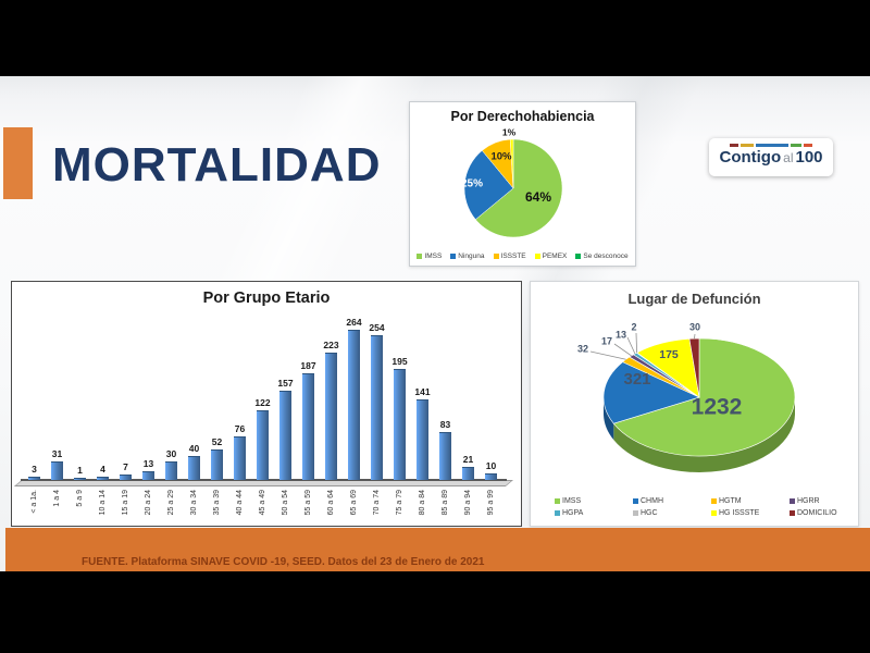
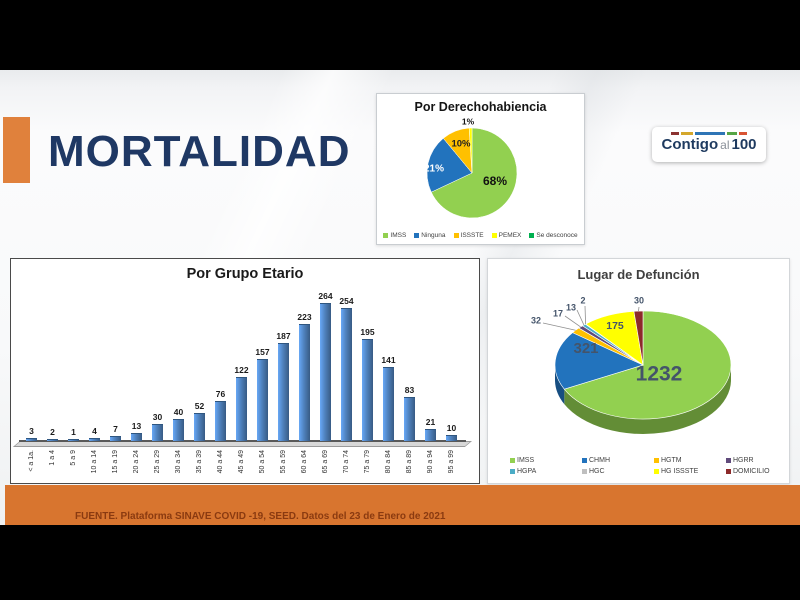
Por Derechohabiencia/IMSS: 64% -> 68%
Por Derechohabiencia/Ninguna: 25% -> 21%
Por Grupo Etario/1 a 4: 31 -> 2
